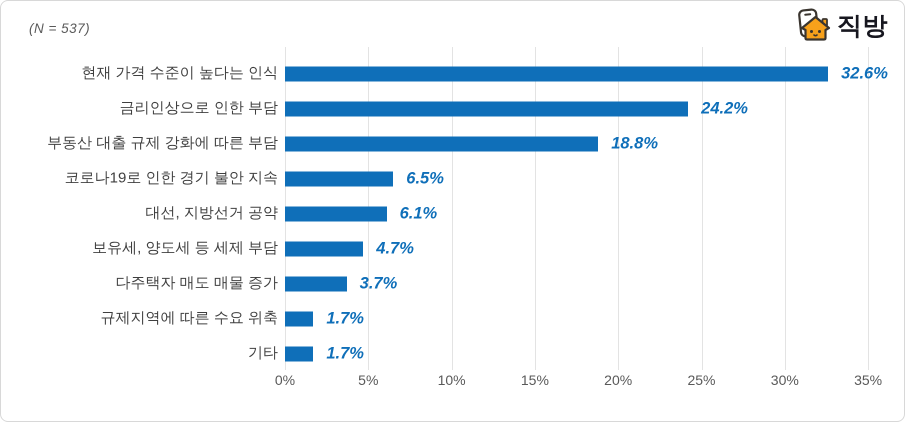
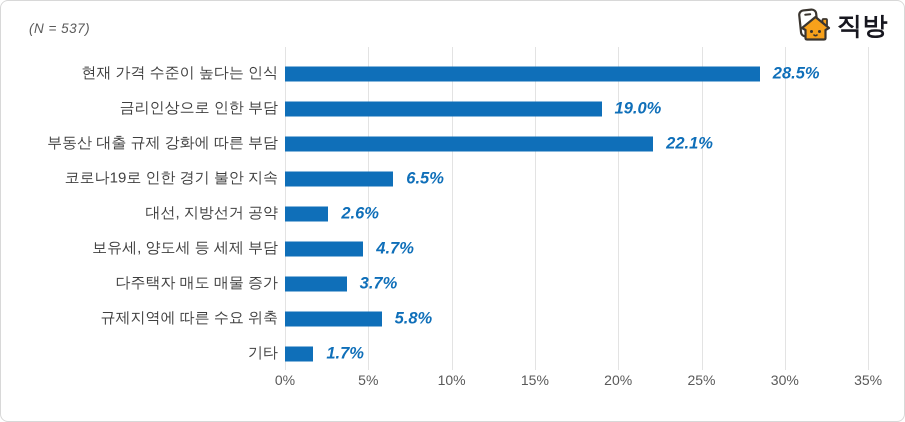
현재 가격 수준이 높다는 인식: 32.6% -> 28.5%
금리인상으로 인한 부담: 24.2% -> 19.0%
부동산 대출 규제 강화에 따른 부담: 18.8% -> 22.1%
대선, 지방선거 공약: 6.1% -> 2.6%
규제지역에 따른 수요 위축: 1.7% -> 5.8%
